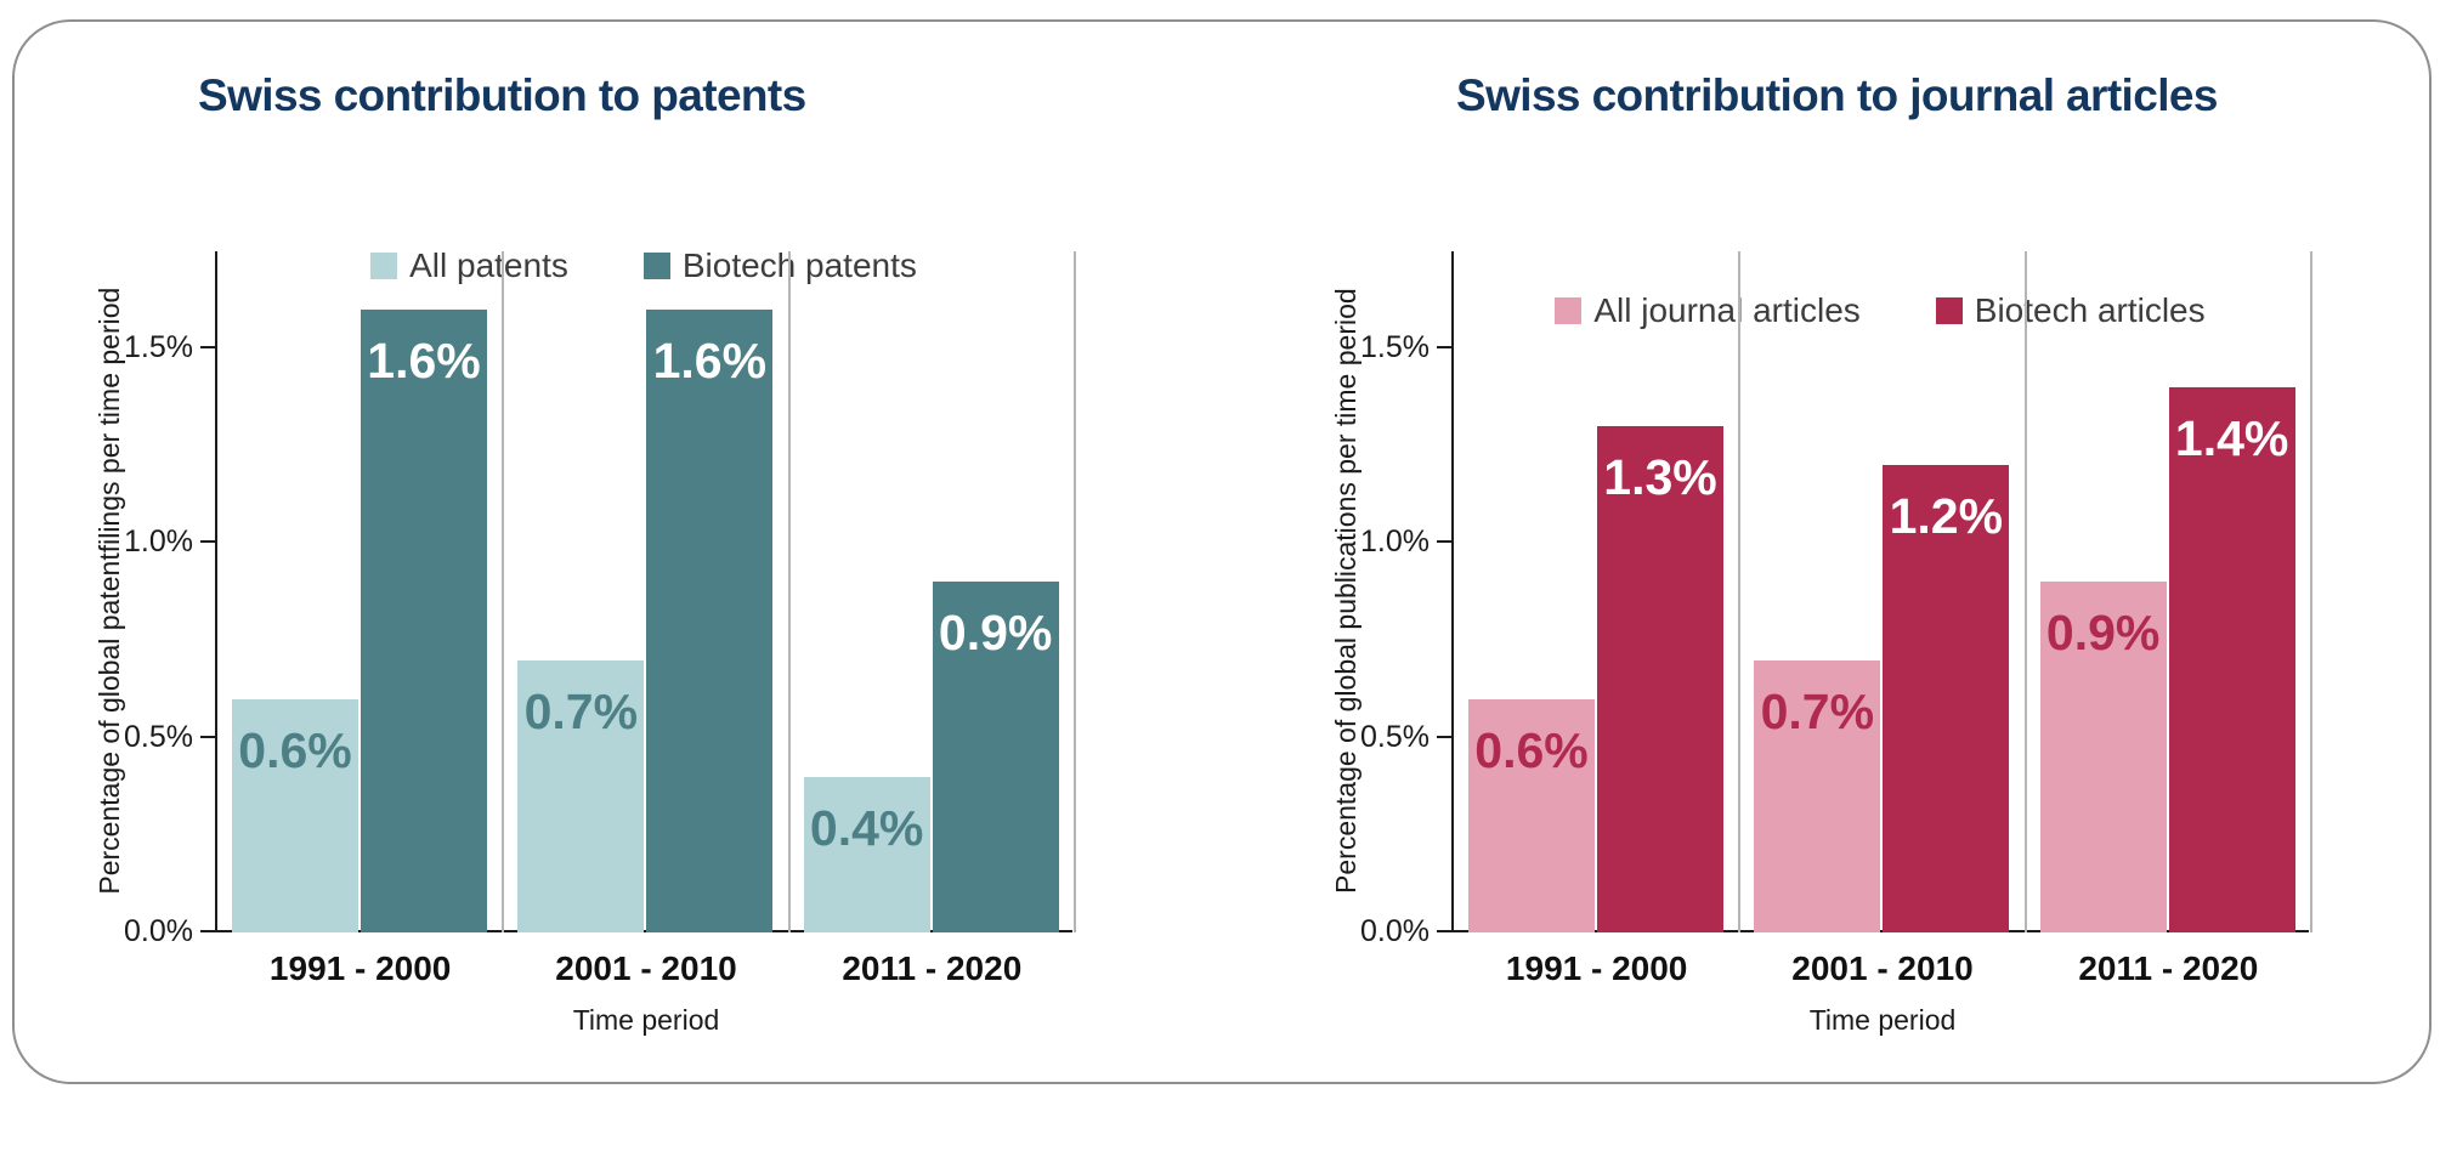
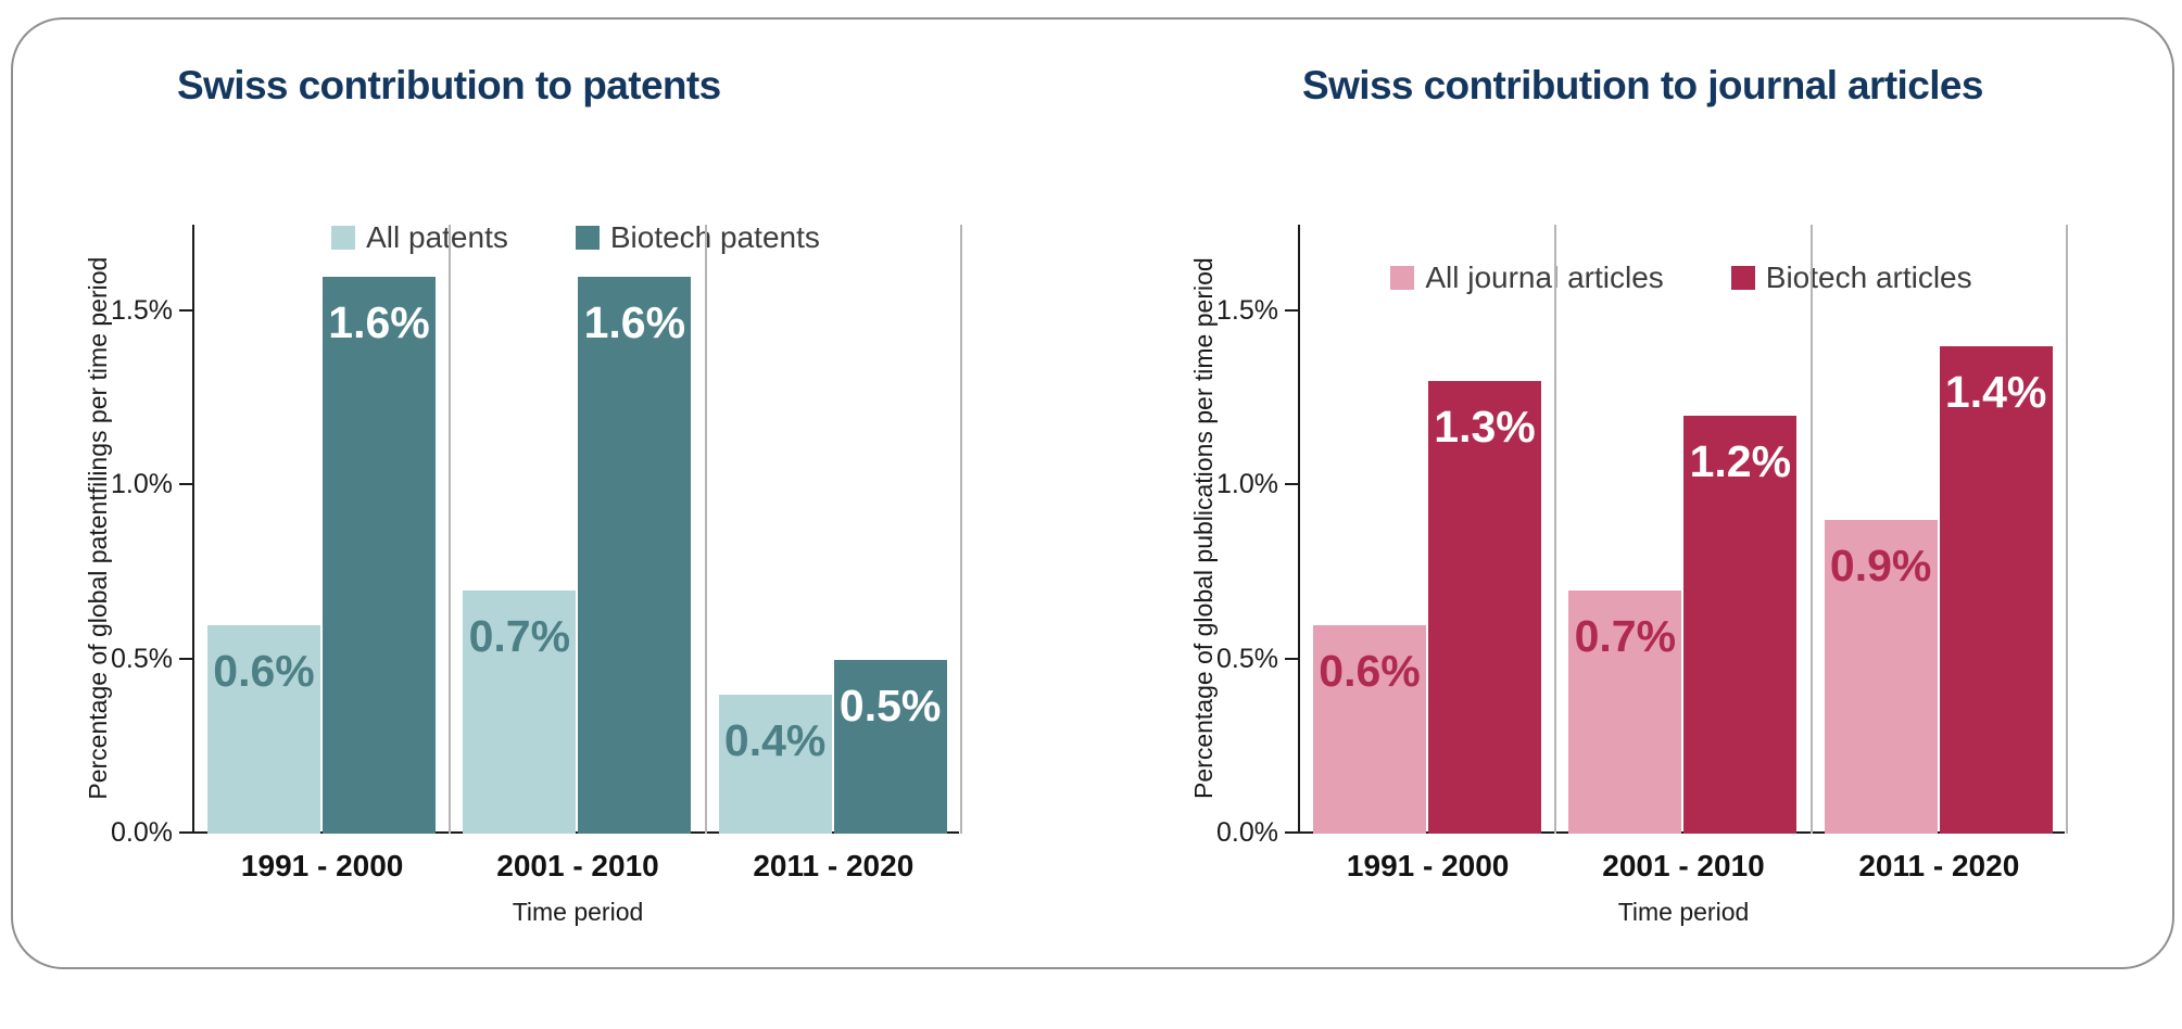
Swiss contribution to patents/Biotech patents/2011 - 2020: 0.9% -> 0.5%
